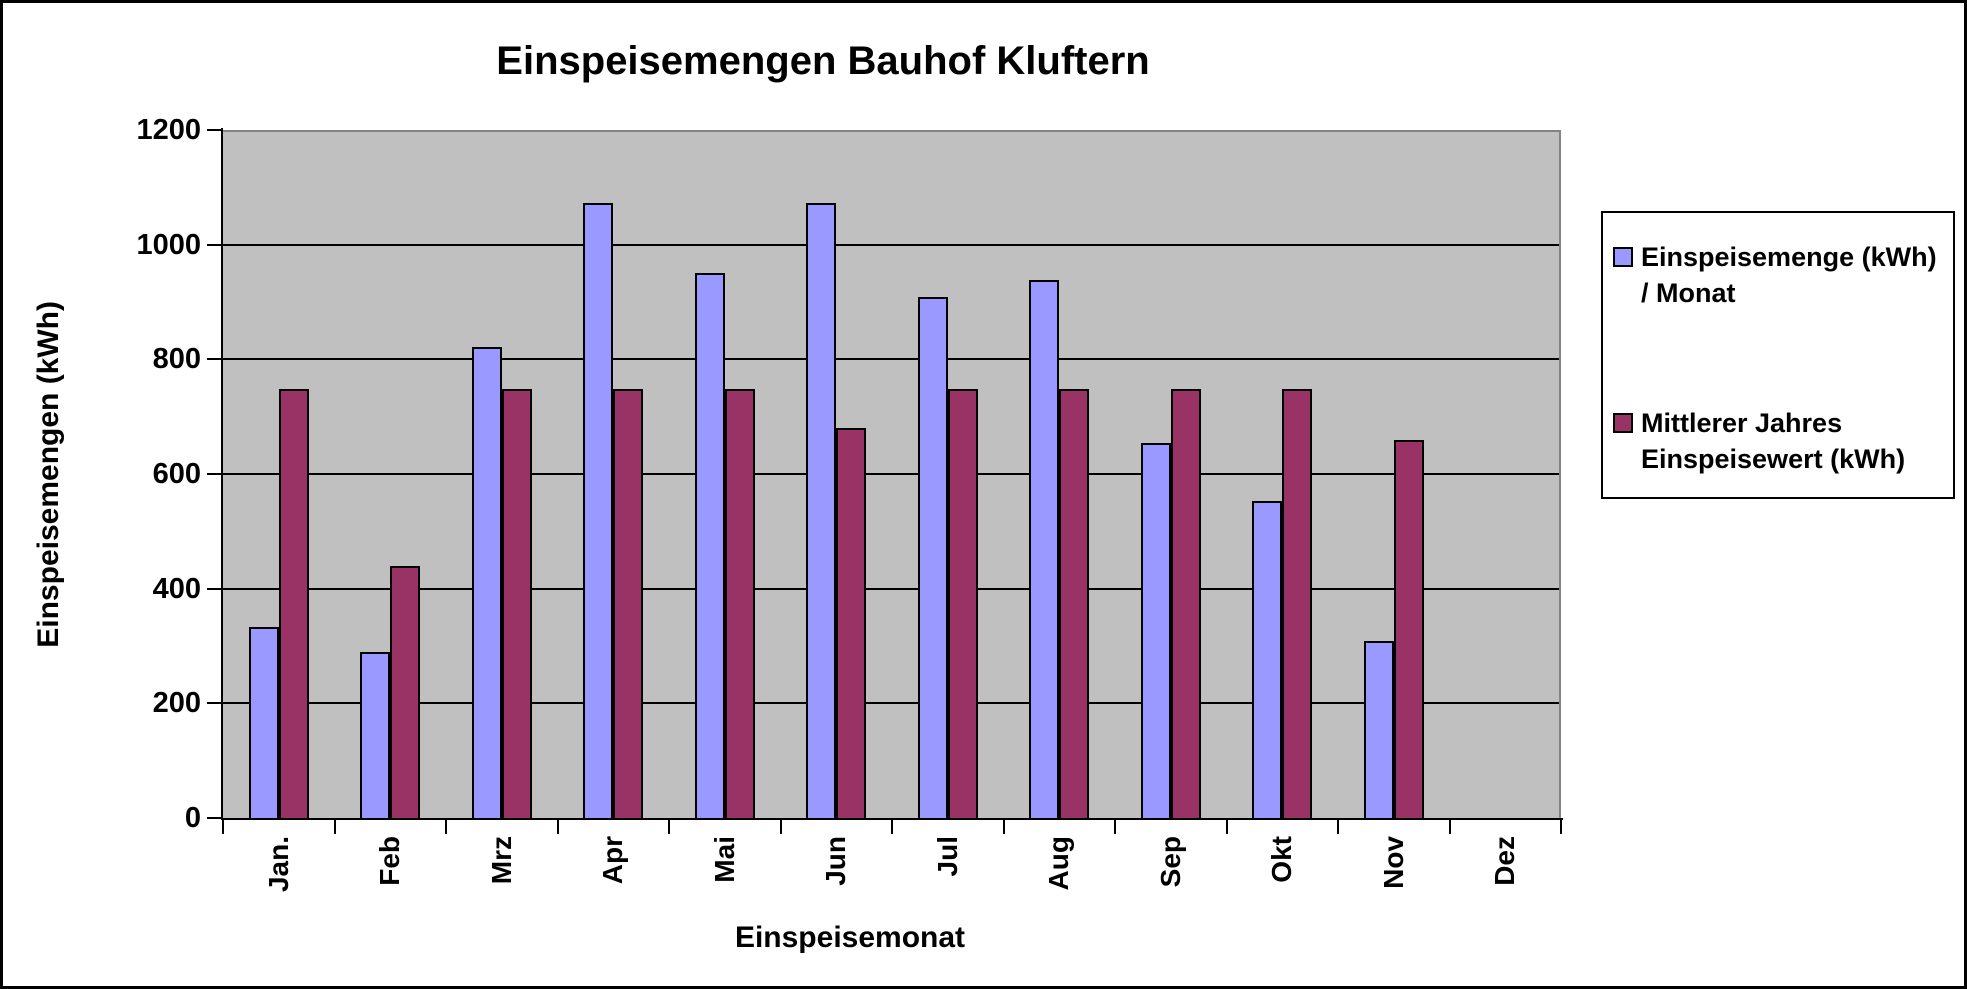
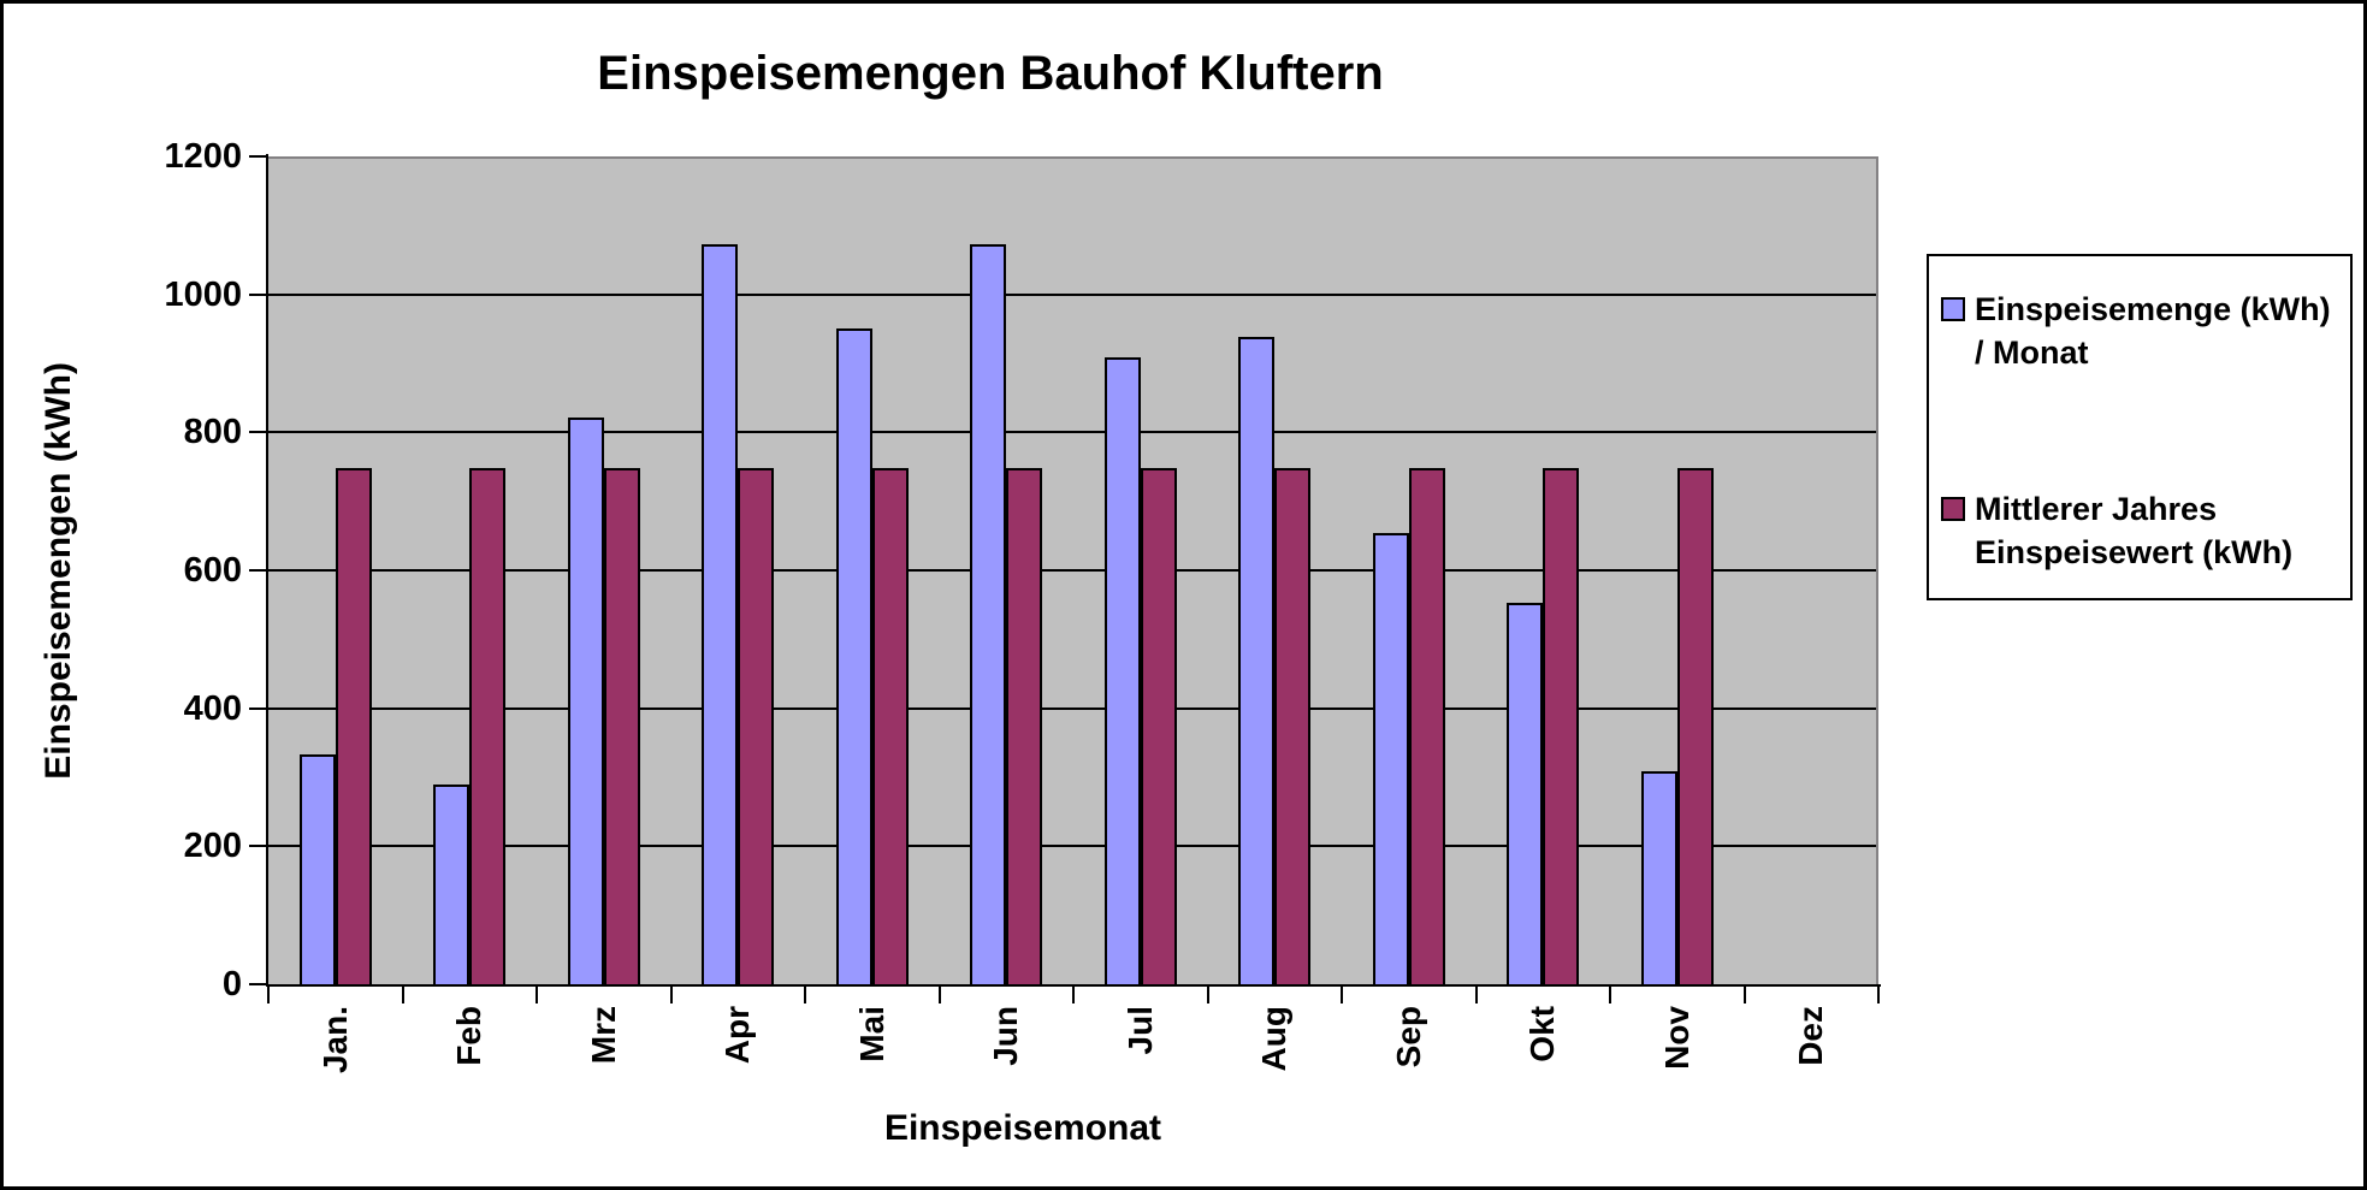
Mittlerer Jahres Einspeisewert (kWh)/Feb: 440 -> 750
Mittlerer Jahres Einspeisewert (kWh)/Jun: 680 -> 750
Mittlerer Jahres Einspeisewert (kWh)/Nov: 660 -> 750
